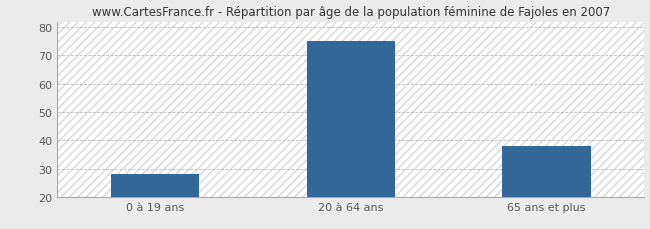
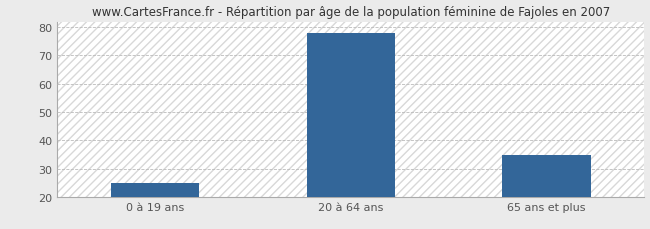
0 à 19 ans: 28 -> 25
20 à 64 ans: 75 -> 78
65 ans et plus: 38 -> 35
